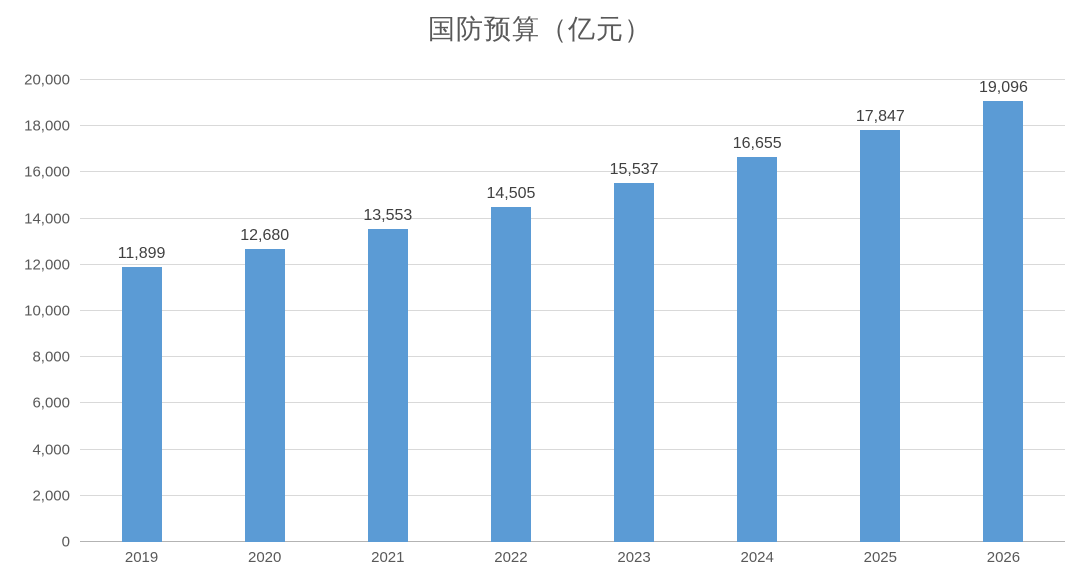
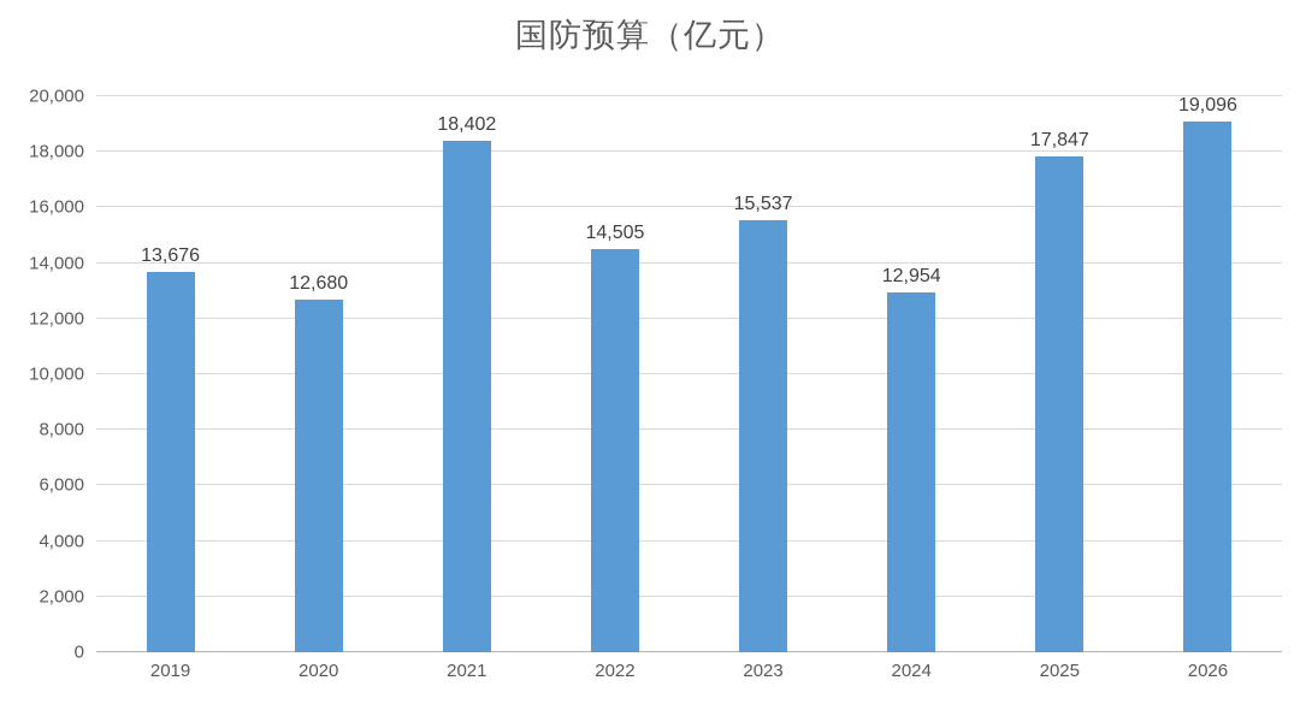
2019: 11,899 -> 13,676
2021: 13,553 -> 18,402
2024: 16,655 -> 12,954
